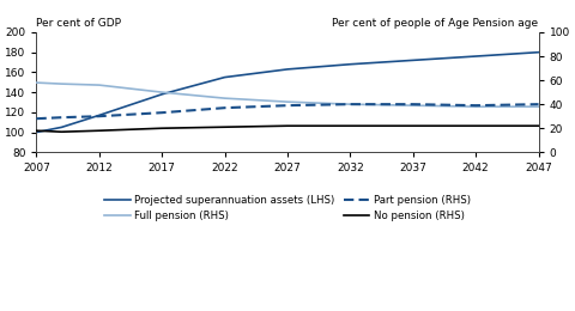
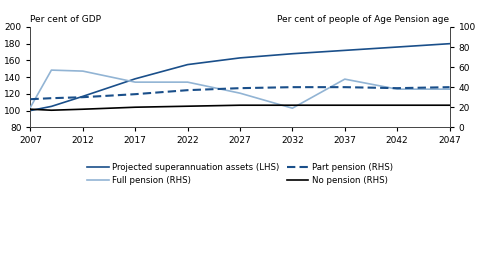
Full pension (RHS)/2007: 58 -> 20
Full pension (RHS)/2017: 50 -> 45
Full pension (RHS)/2027: 42 -> 34
Full pension (RHS)/2032: 40 -> 19
Full pension (RHS)/2037: 39 -> 48
